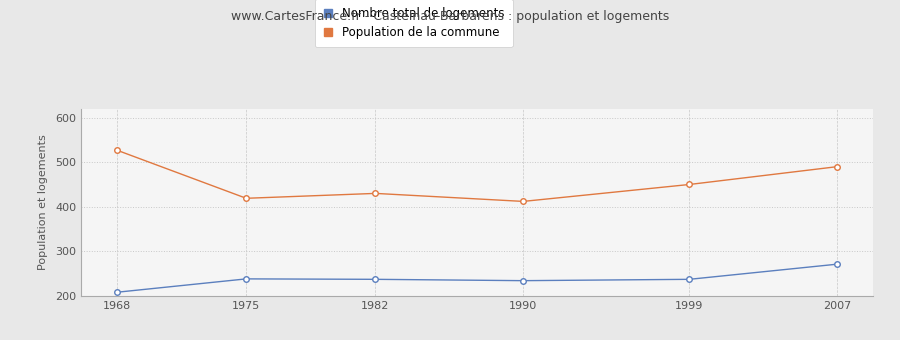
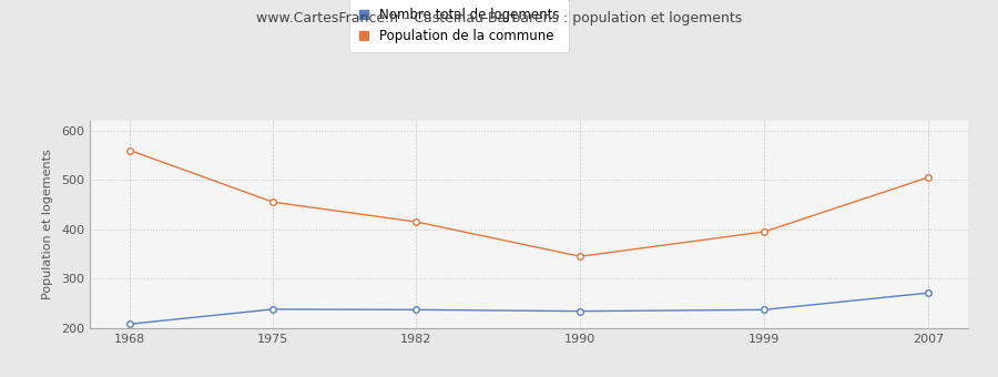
Population de la commune/1968: 527 -> 560
Population de la commune/1975: 419 -> 455
Population de la commune/1982: 430 -> 415
Population de la commune/1990: 412 -> 345
Population de la commune/1999: 450 -> 395
Population de la commune/2007: 490 -> 505
